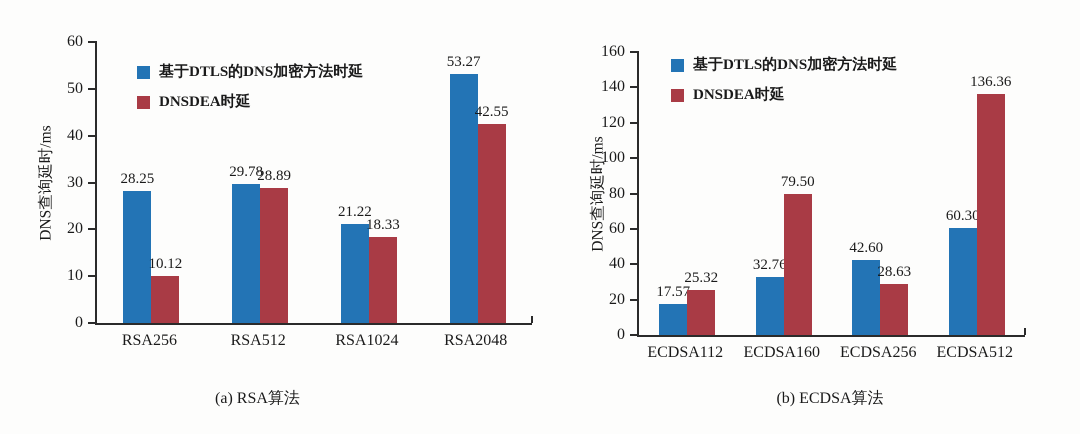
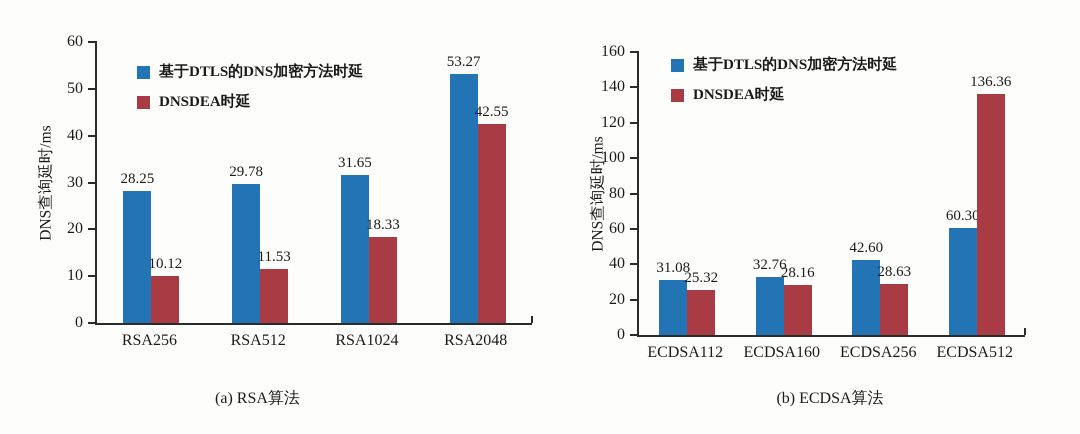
(a) RSA算法/DNSDEA时延/RSA512: 28.89 -> 11.53
(a) RSA算法/基于DTLS的DNS加密方法时延/RSA1024: 21.22 -> 31.65
(b) ECDSA算法/基于DTLS的DNS加密方法时延/ECDSA112: 17.57 -> 31.08
(b) ECDSA算法/DNSDEA时延/ECDSA160: 79.50 -> 28.16
